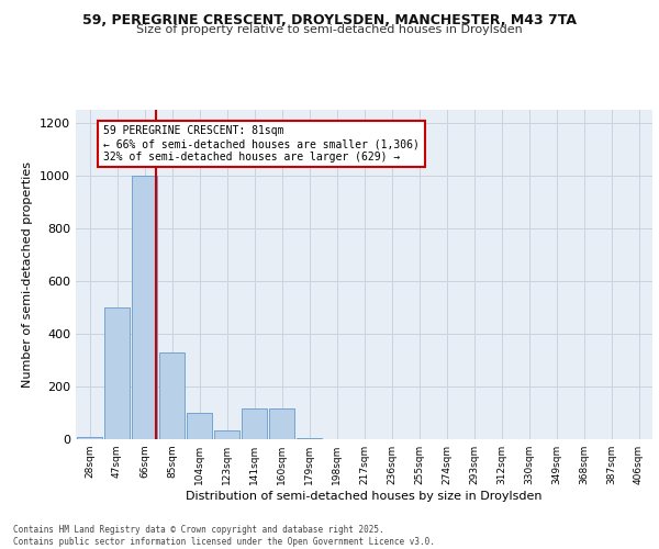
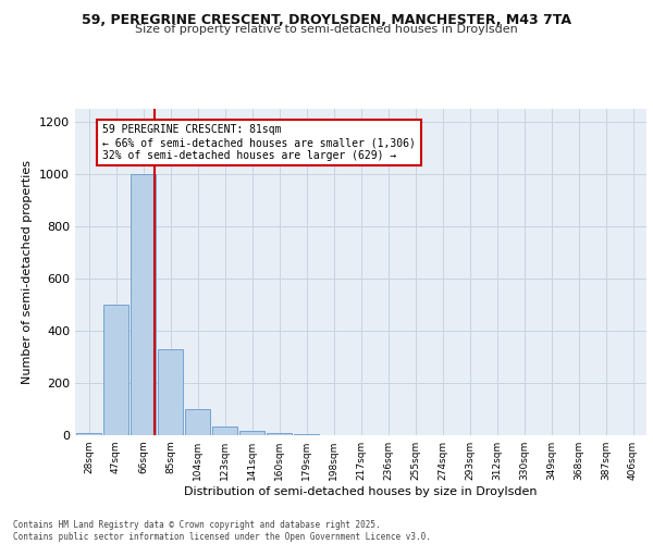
141sqm: 115 -> 15
160sqm: 115 -> 10
